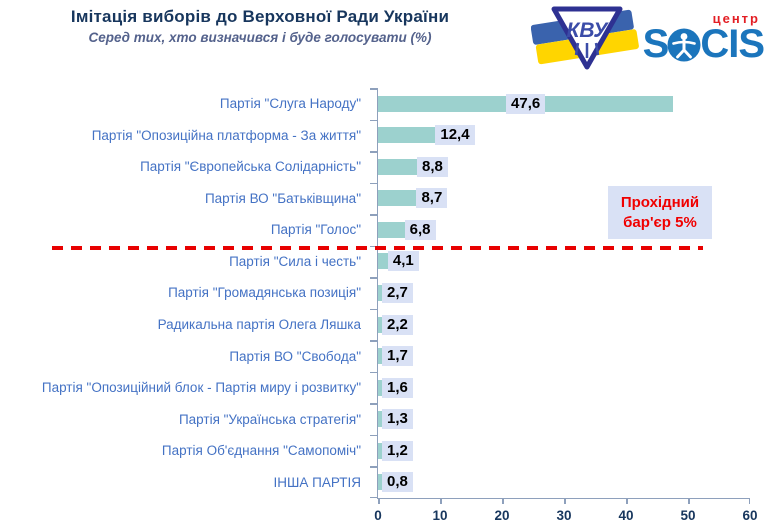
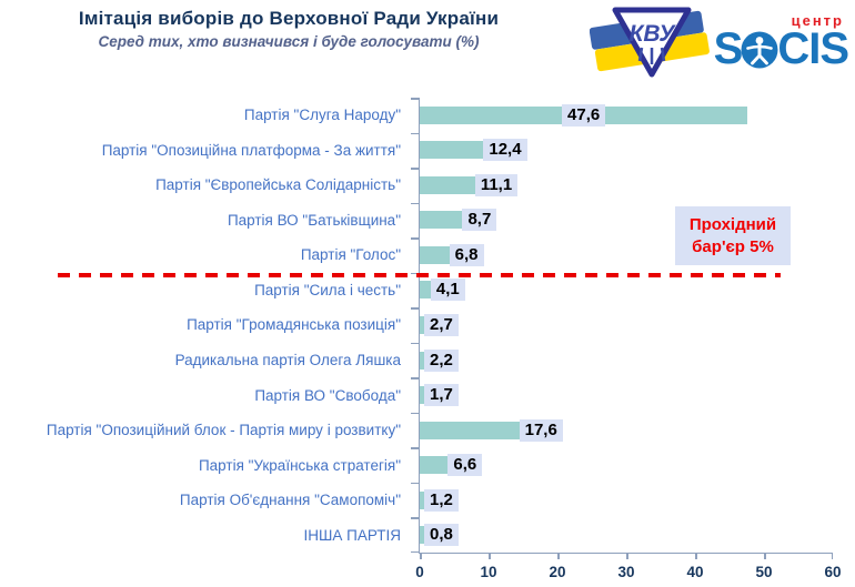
Партія "Європейська Солідарність": 8,8 -> 11,1
Партія "Опозиційний блок - Партія миру і розвитку": 1,6 -> 17,6
Партія "Українська стратегія": 1,3 -> 6,6
